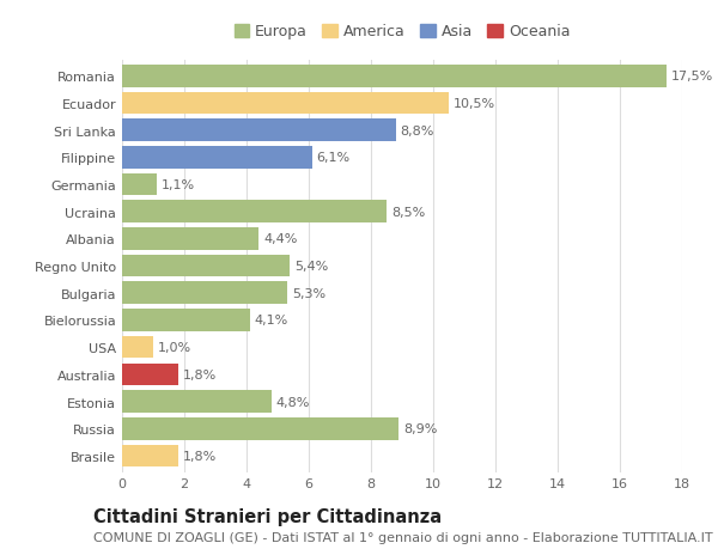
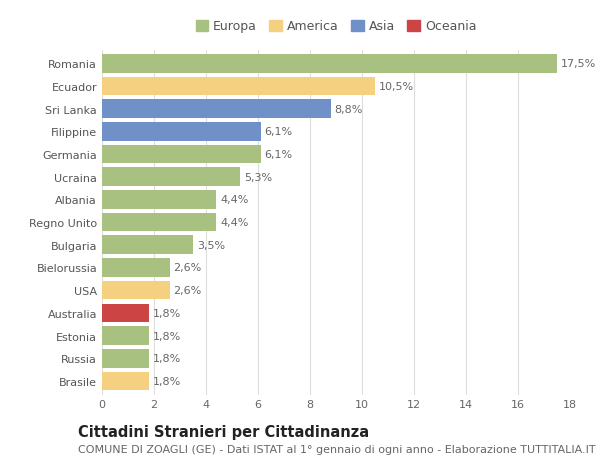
Germania: 1,1% -> 6,1%
Ucraina: 8,5% -> 5,3%
Regno Unito: 5,4% -> 4,4%
Bulgaria: 5,3% -> 3,5%
Bielorussia: 4,1% -> 2,6%
USA: 1,0% -> 2,6%
Estonia: 4,8% -> 1,8%
Russia: 8,9% -> 1,8%
